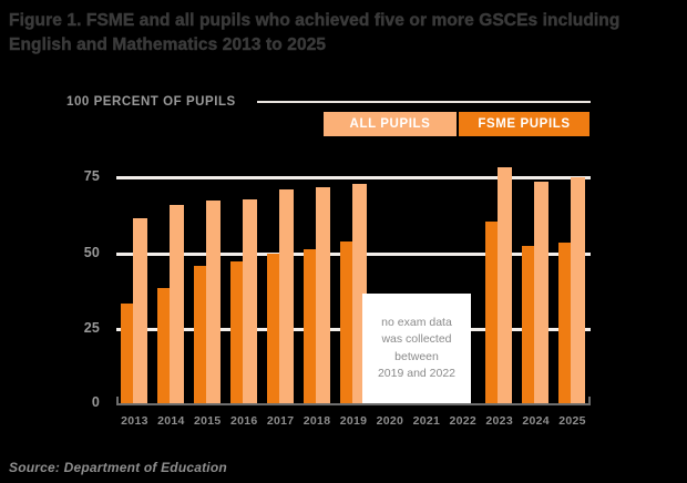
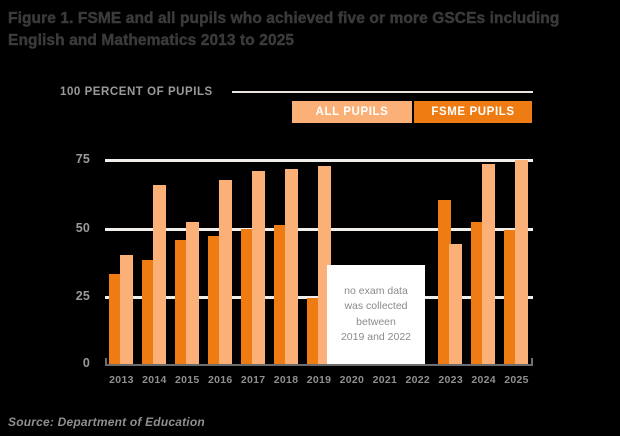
ALL PUPILS/2013: 61 -> 40
ALL PUPILS/2015: 67 -> 52
FSME PUPILS/2019: 54 -> 24
ALL PUPILS/2023: 78 -> 44
FSME PUPILS/2025: 53 -> 49
